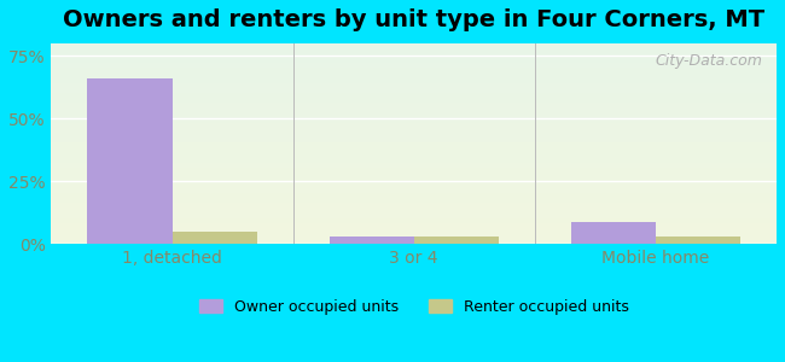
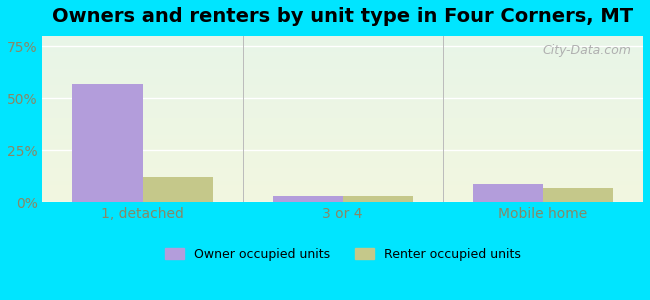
Owner occupied units/1, detached: 66% -> 57%
Renter occupied units/1, detached: 5% -> 12%
Renter occupied units/Mobile home: 3% -> 7%
